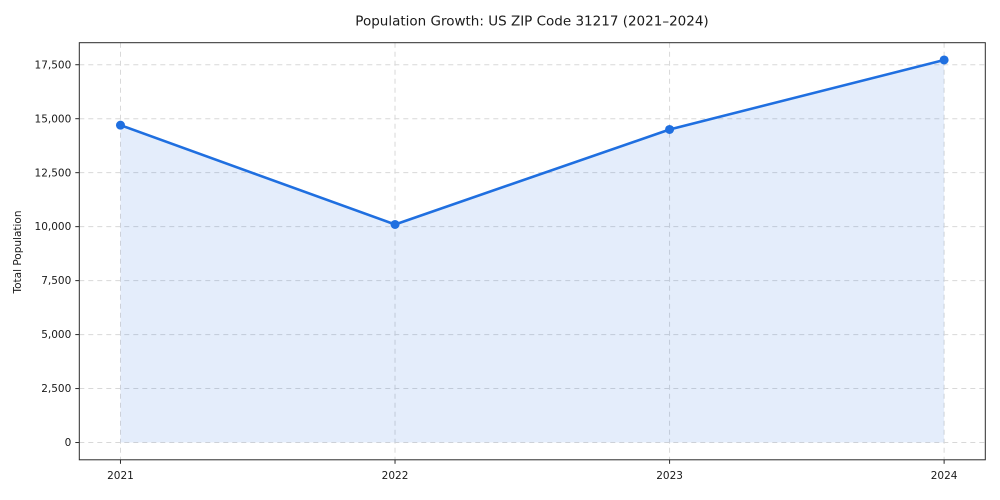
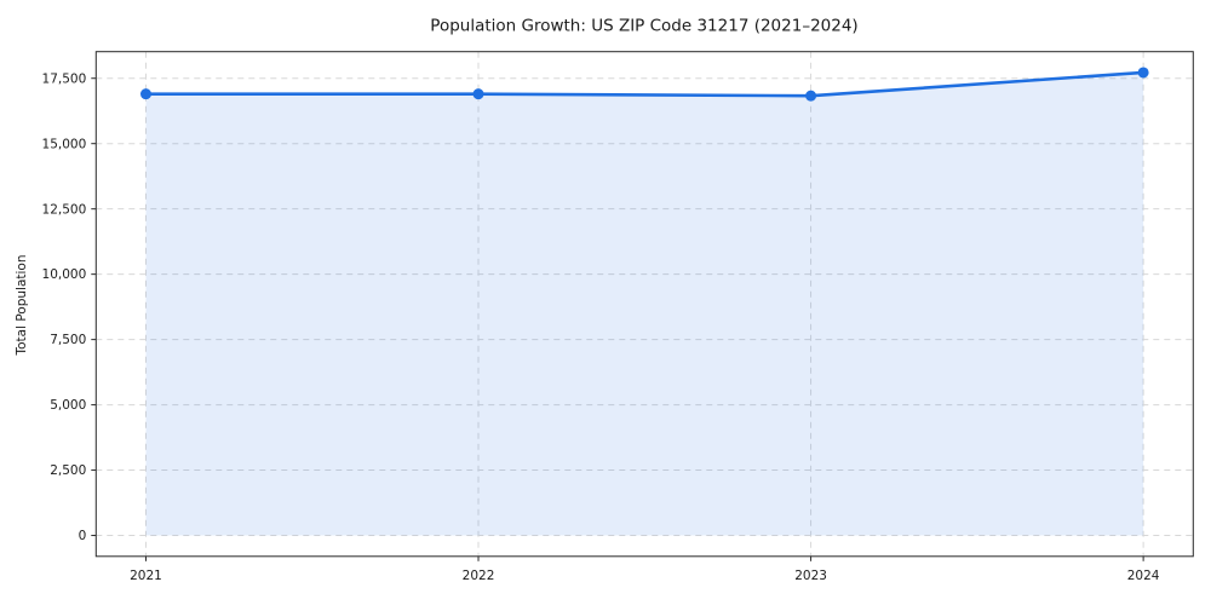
2021: 14700 -> 16900
2022: 10100 -> 16900
2023: 14500 -> 16800
